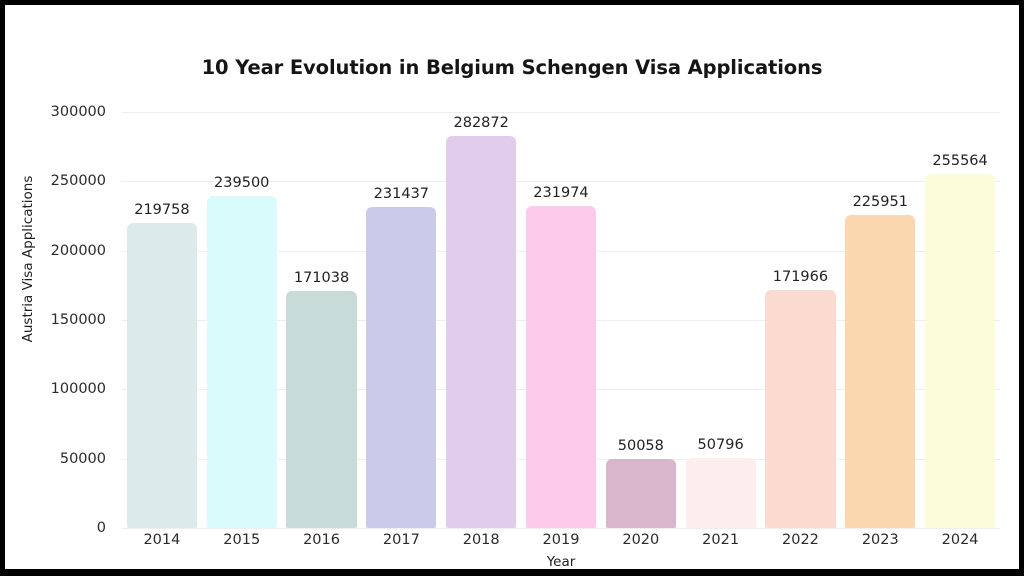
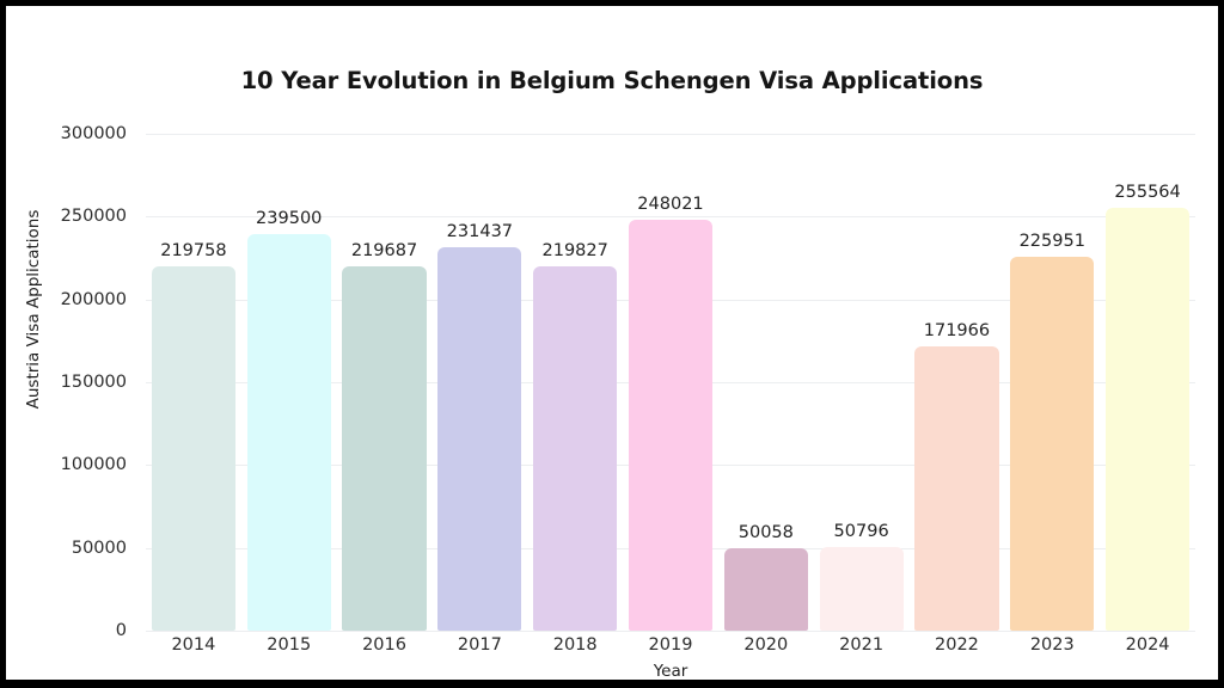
2016: 171038 -> 219687
2018: 282872 -> 219827
2019: 231974 -> 248021
